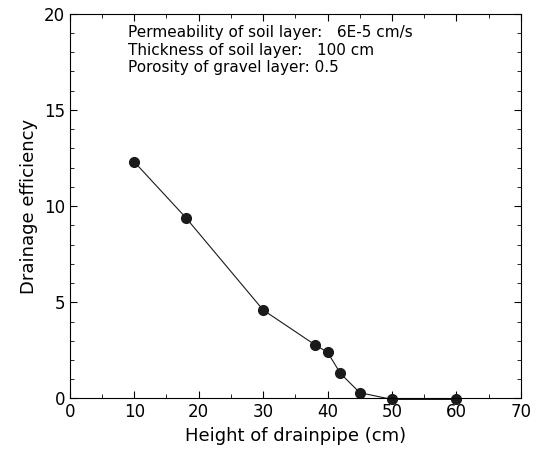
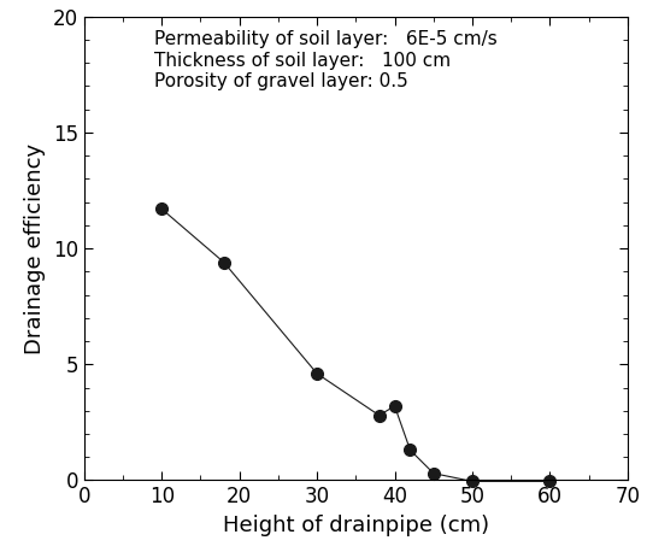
10: 12.3 -> 11.7
40: 2.4 -> 3.2
